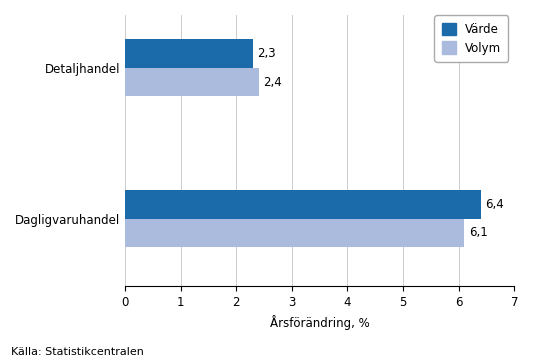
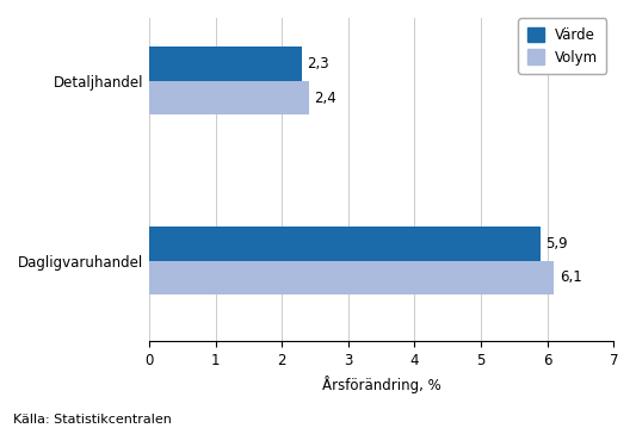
Värde/Dagligvaruhandel: 6,4 -> 5,9
